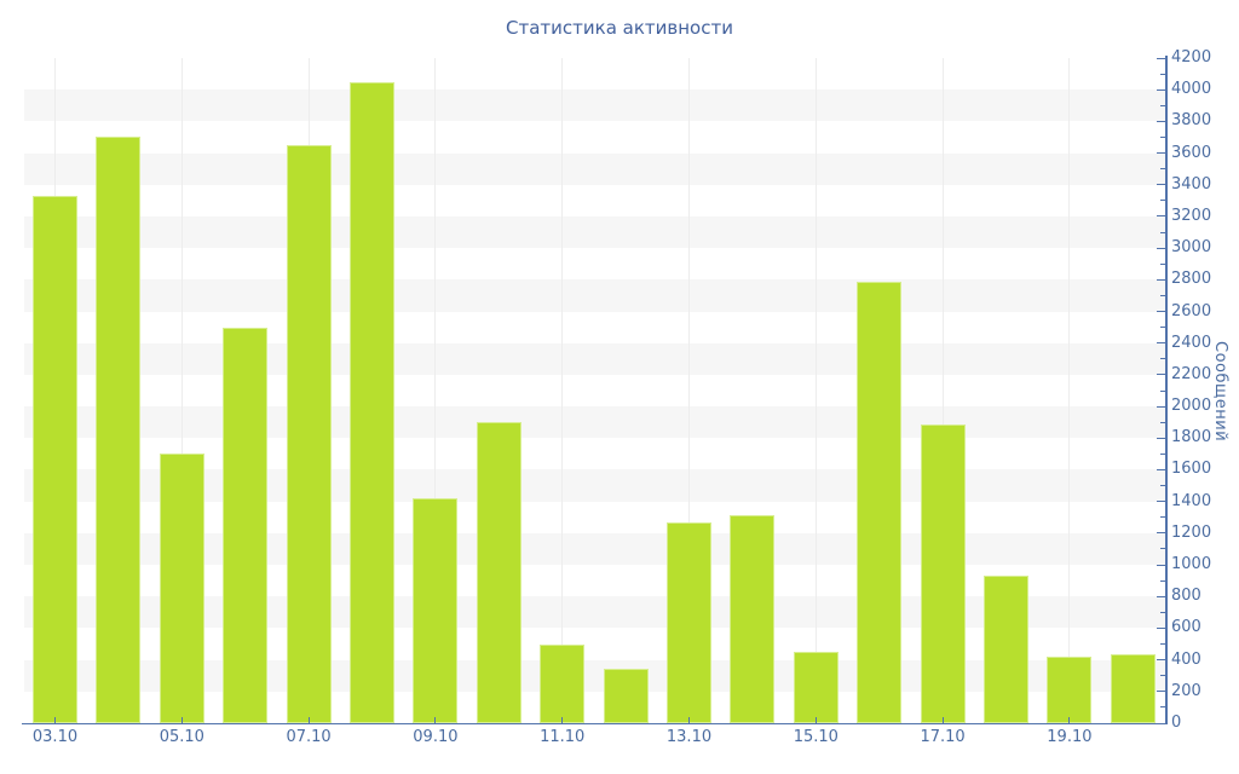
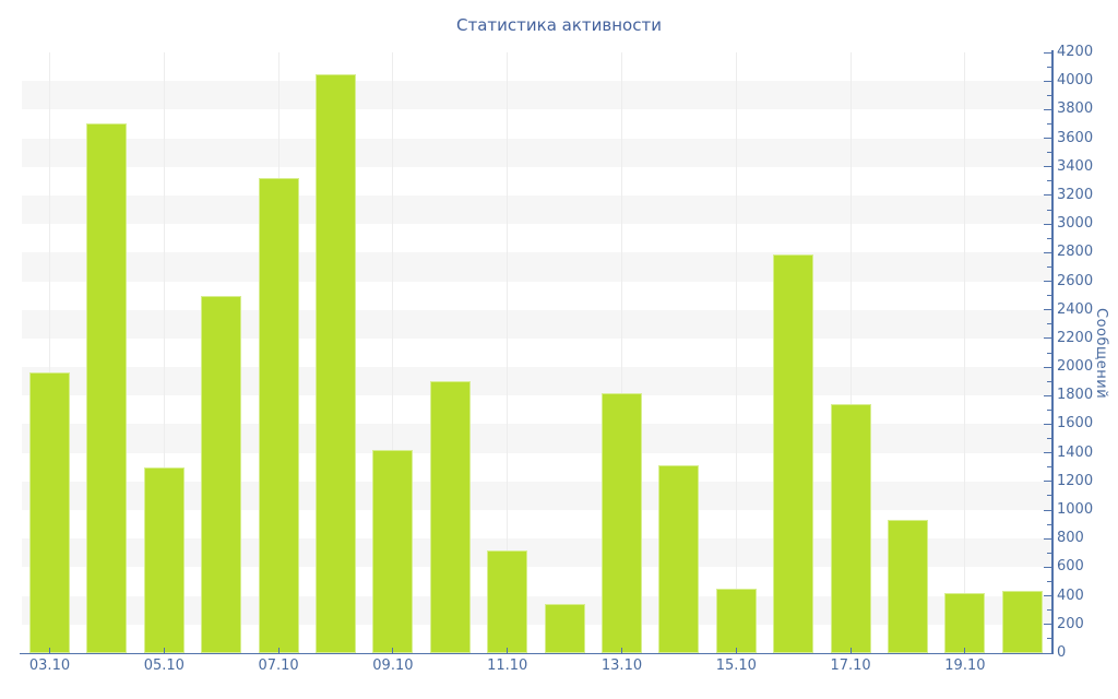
03.10: 3330 -> 1960
05.10: 1700 -> 1300
07.10: 3650 -> 3320
11.10: 500 -> 720
13.10: 1270 -> 1820
17.10: 1890 -> 1740
